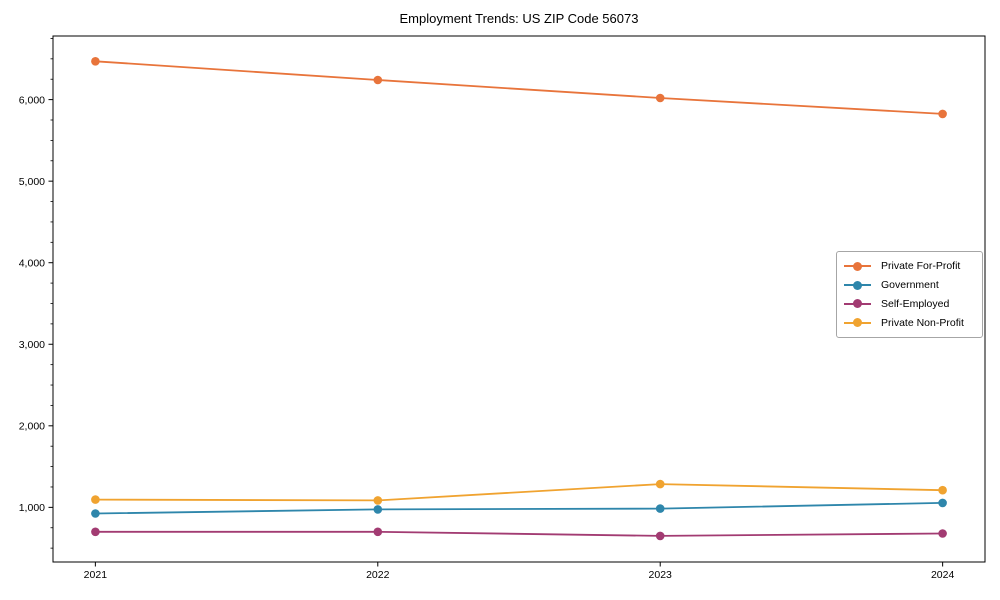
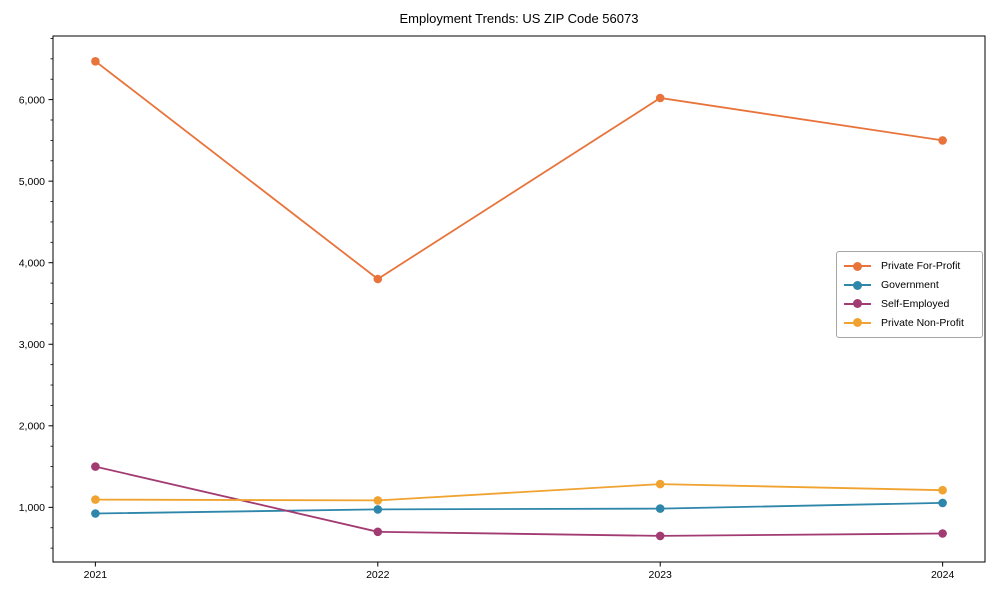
Self-Employed/2021: 700 -> 1500
Private For-Profit/2022: 6200 -> 3800
Private For-Profit/2024: 5800 -> 5500
